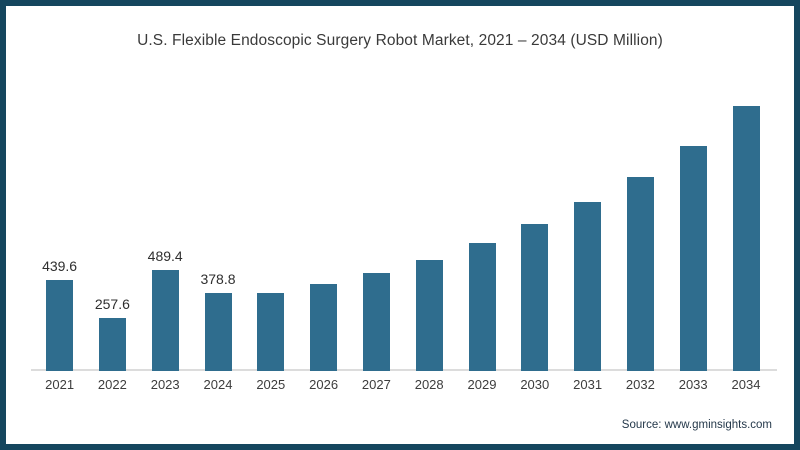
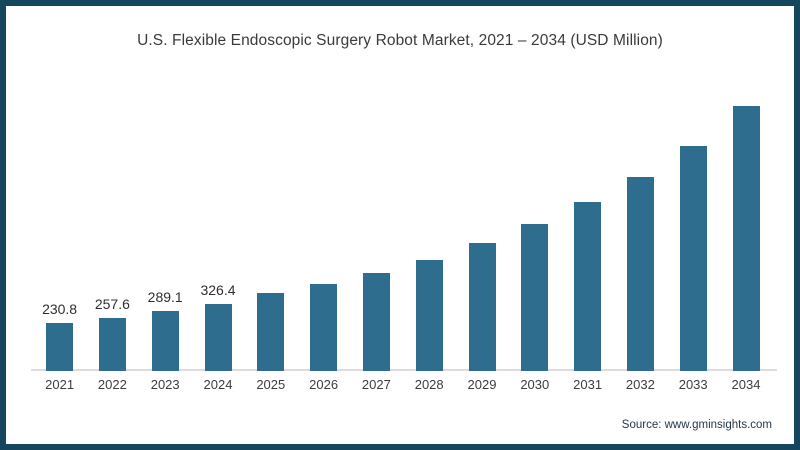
2021: 439.6 -> 230.8
2023: 489.4 -> 289.1
2024: 378.8 -> 326.4
